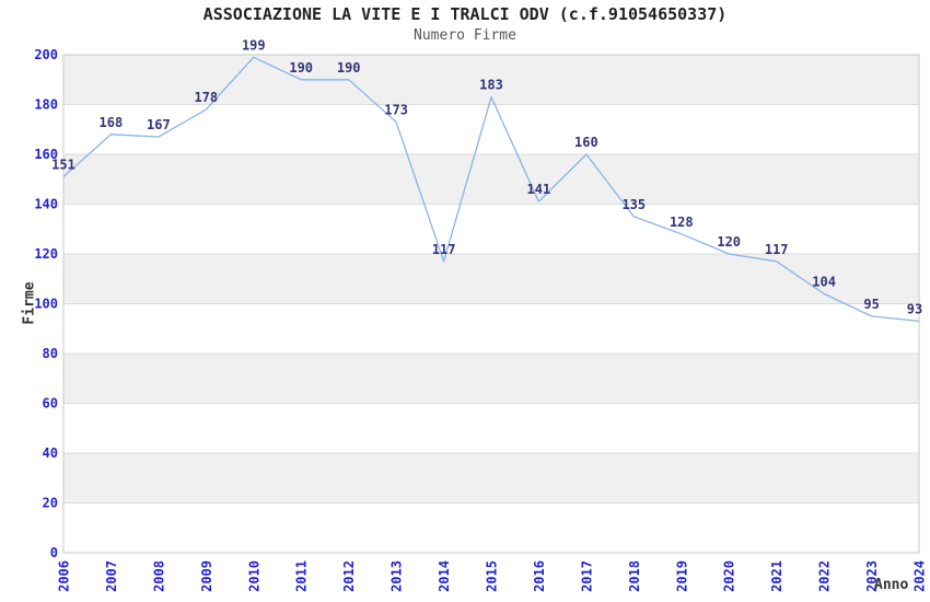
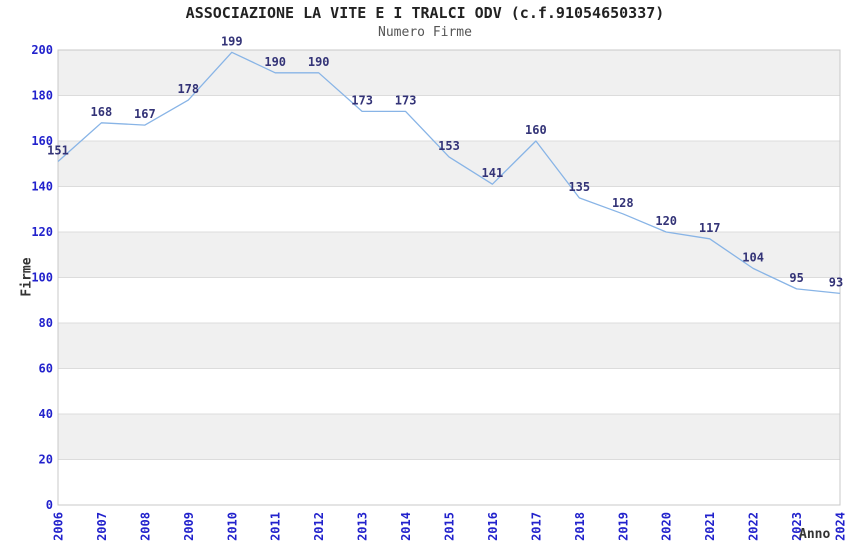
2014: 117 -> 173
2015: 183 -> 153
